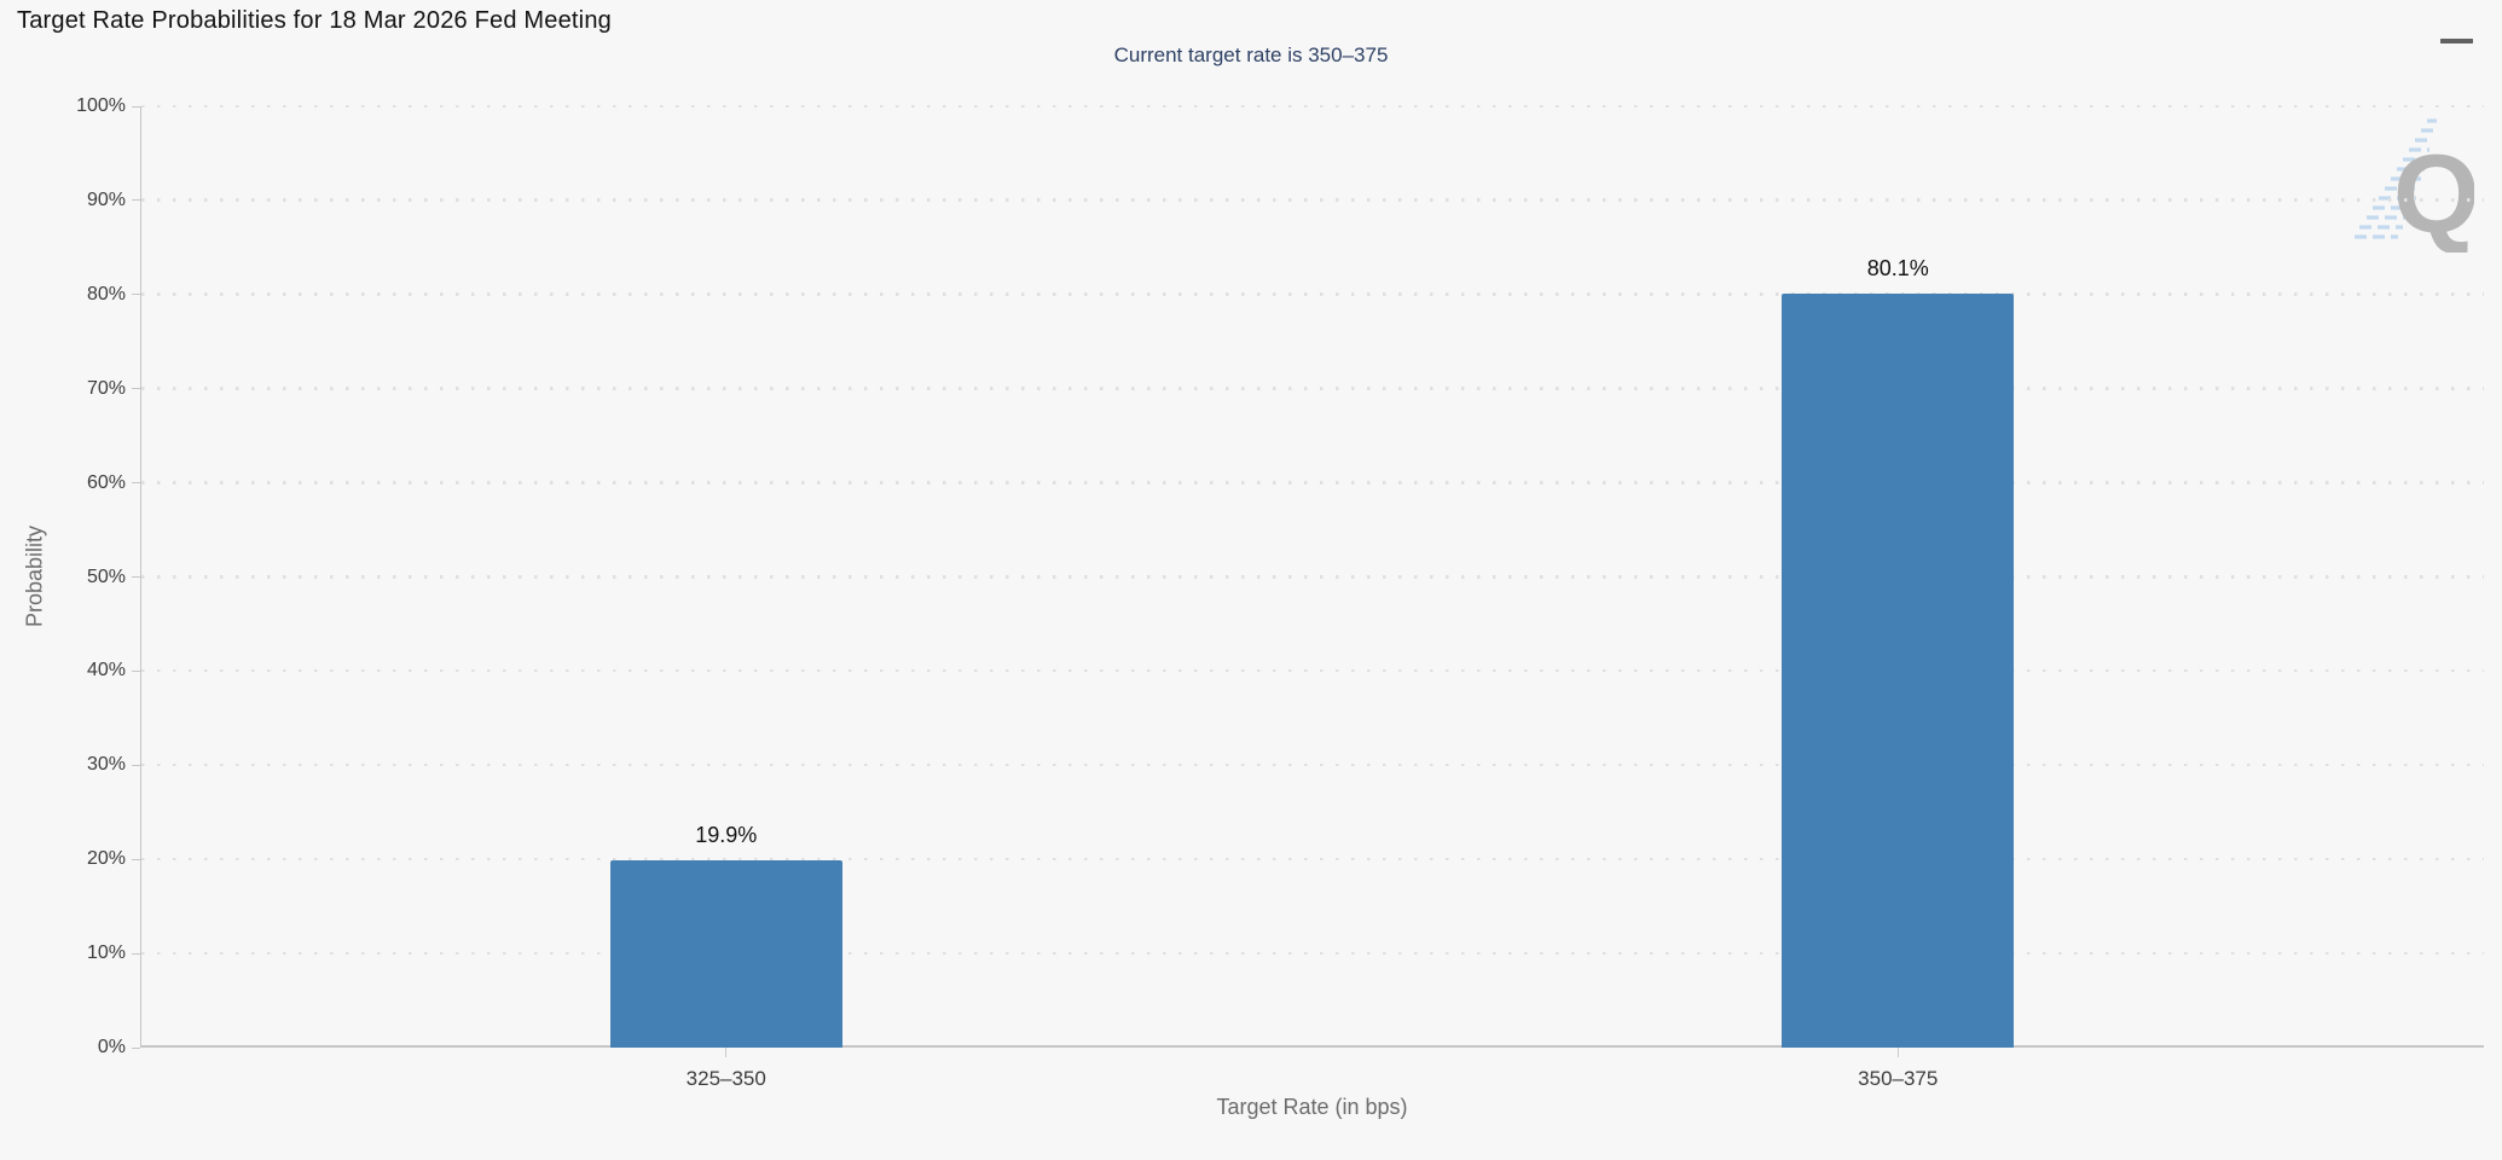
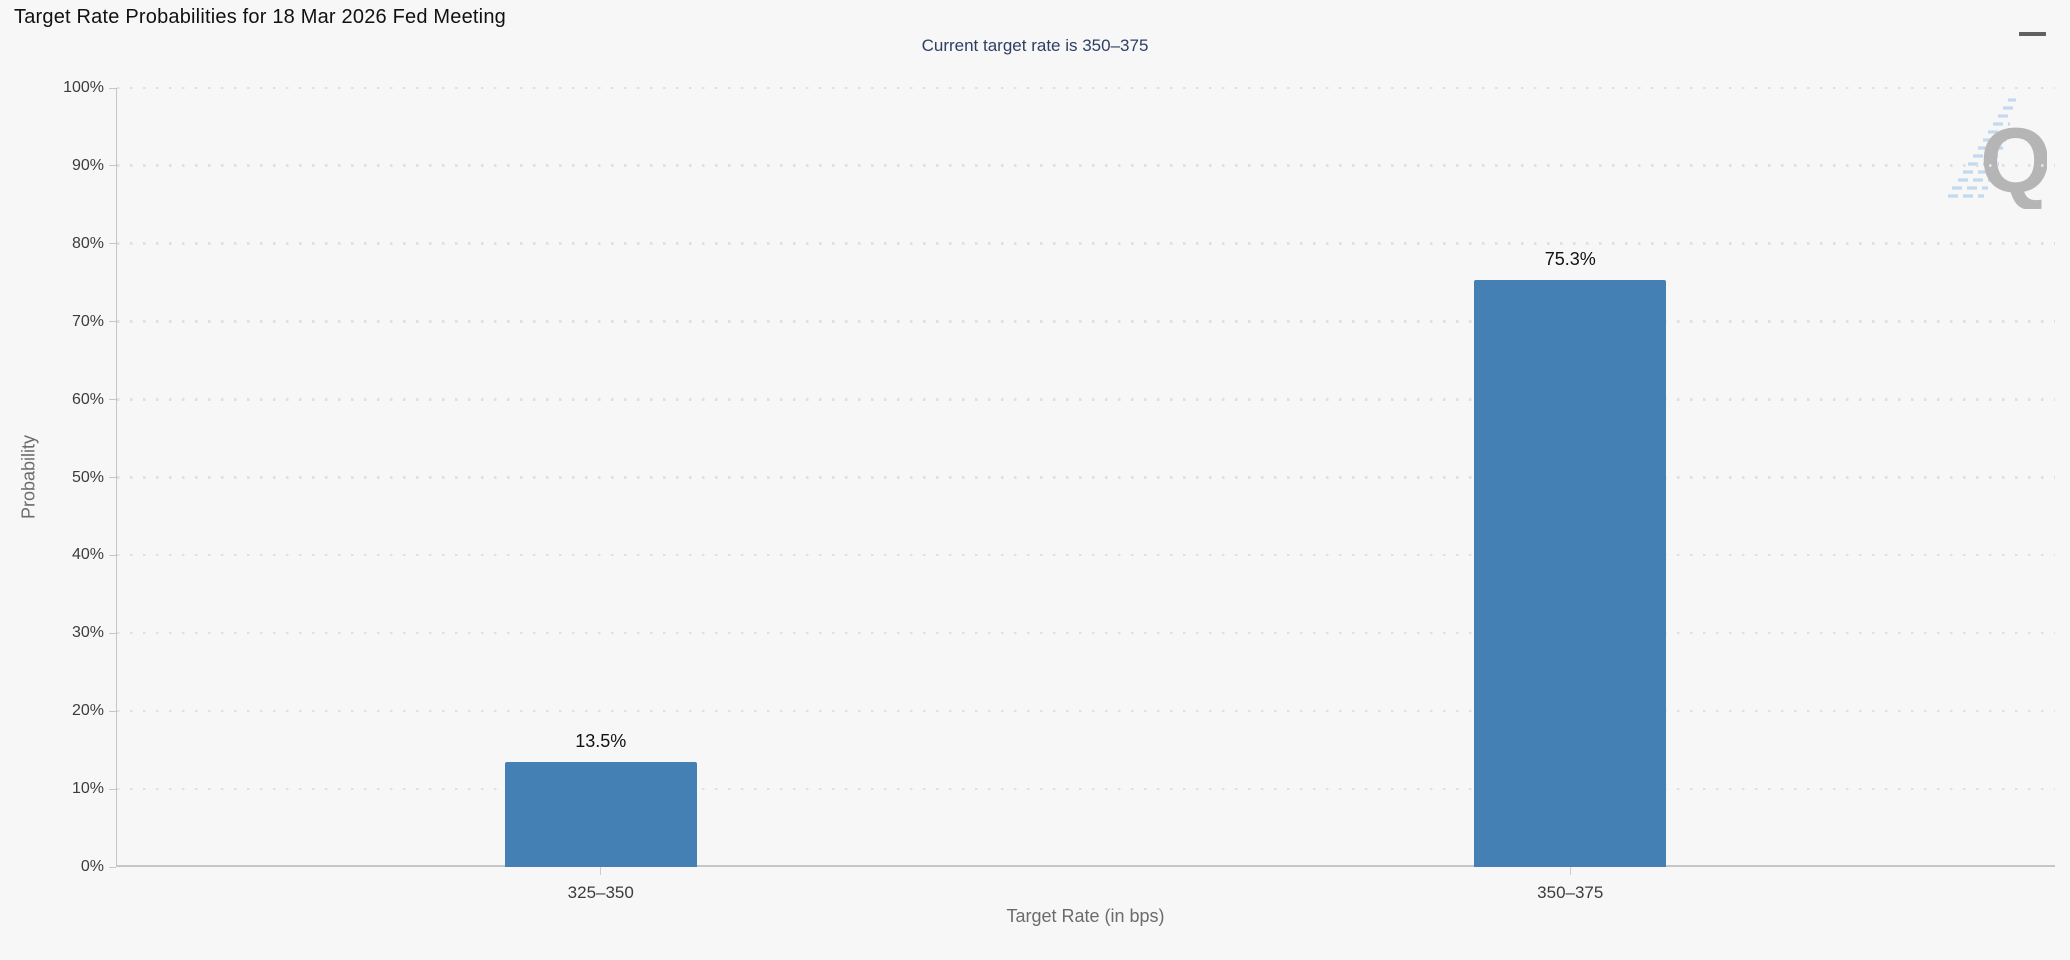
325–350: 19.9% -> 13.5%
350–375: 80.1% -> 75.3%
